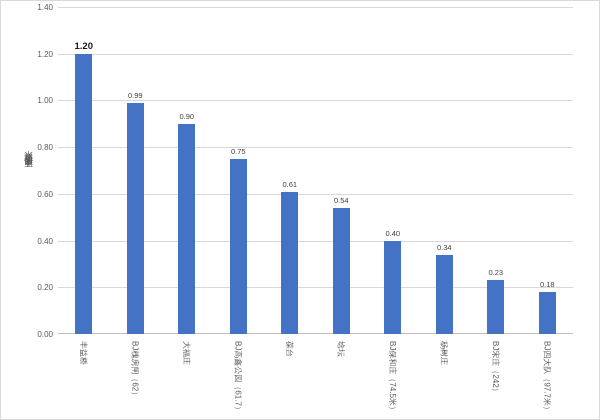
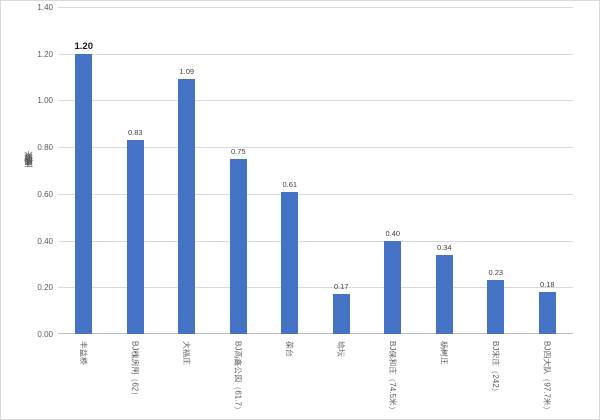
BJ槐房闸（62）: 0.99 -> 0.83
大福庄: 0.90 -> 1.09
埝坛: 0.54 -> 0.17
